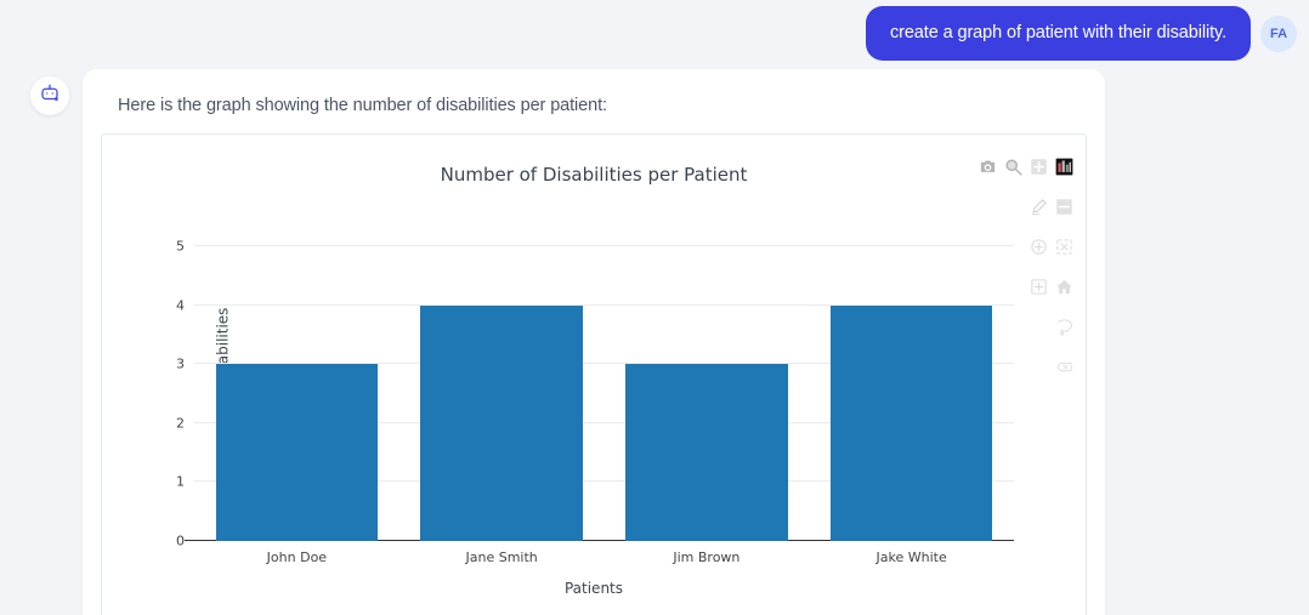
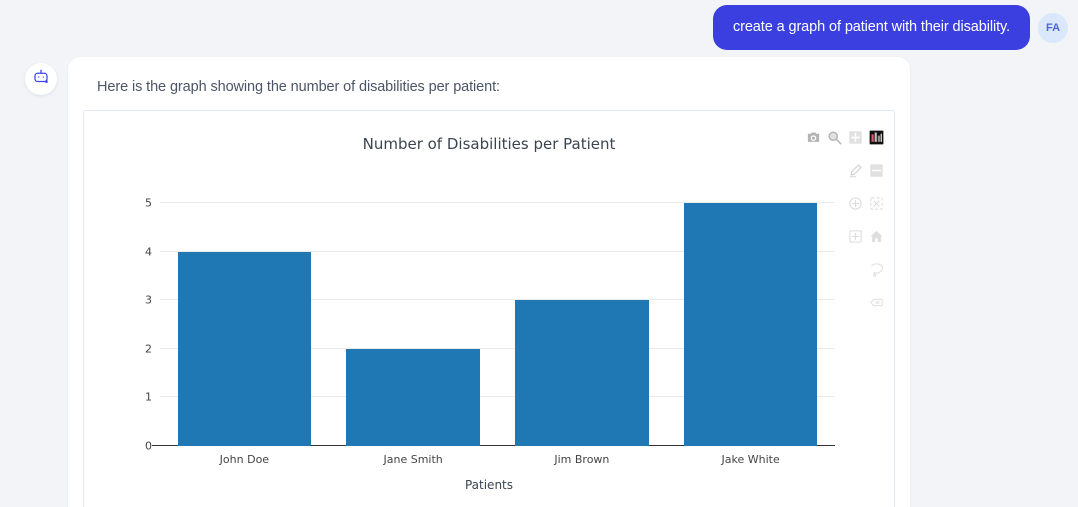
John Doe: 3 -> 4
Jane Smith: 4 -> 2
Jake White: 4 -> 5
